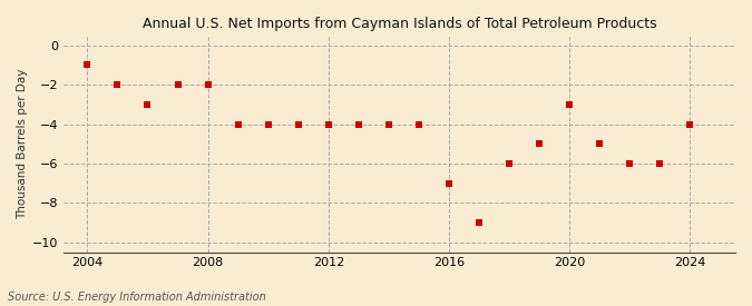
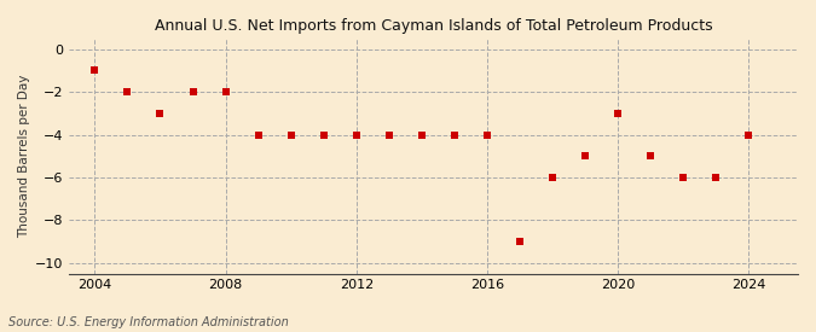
2016: -7 -> -4
